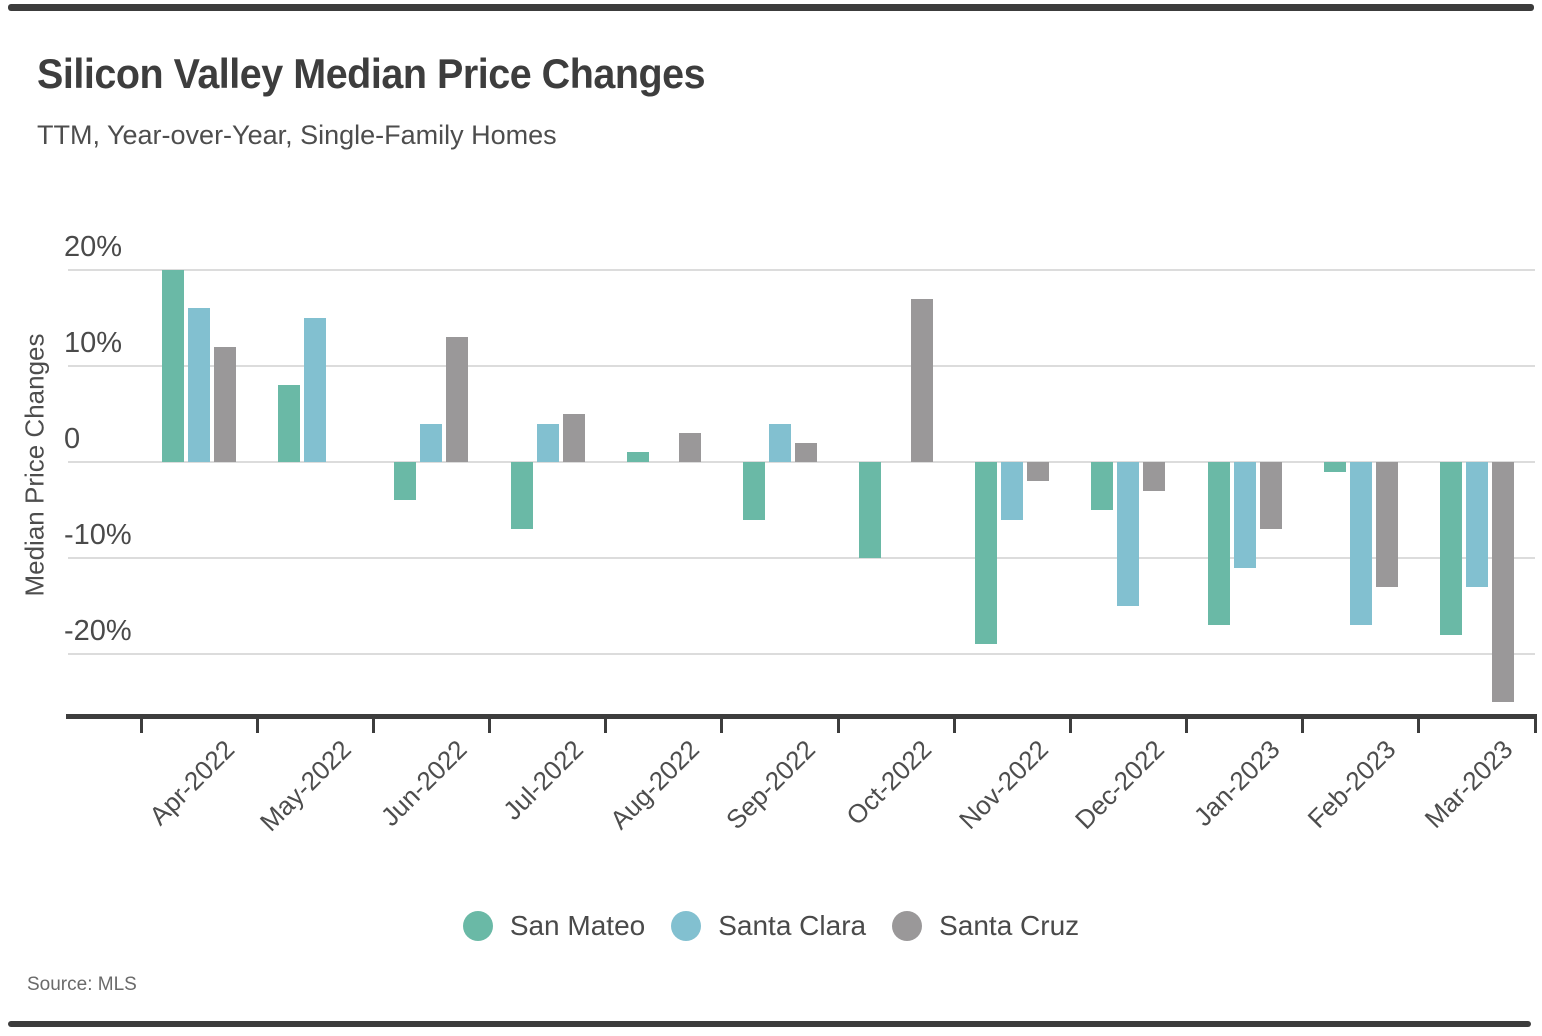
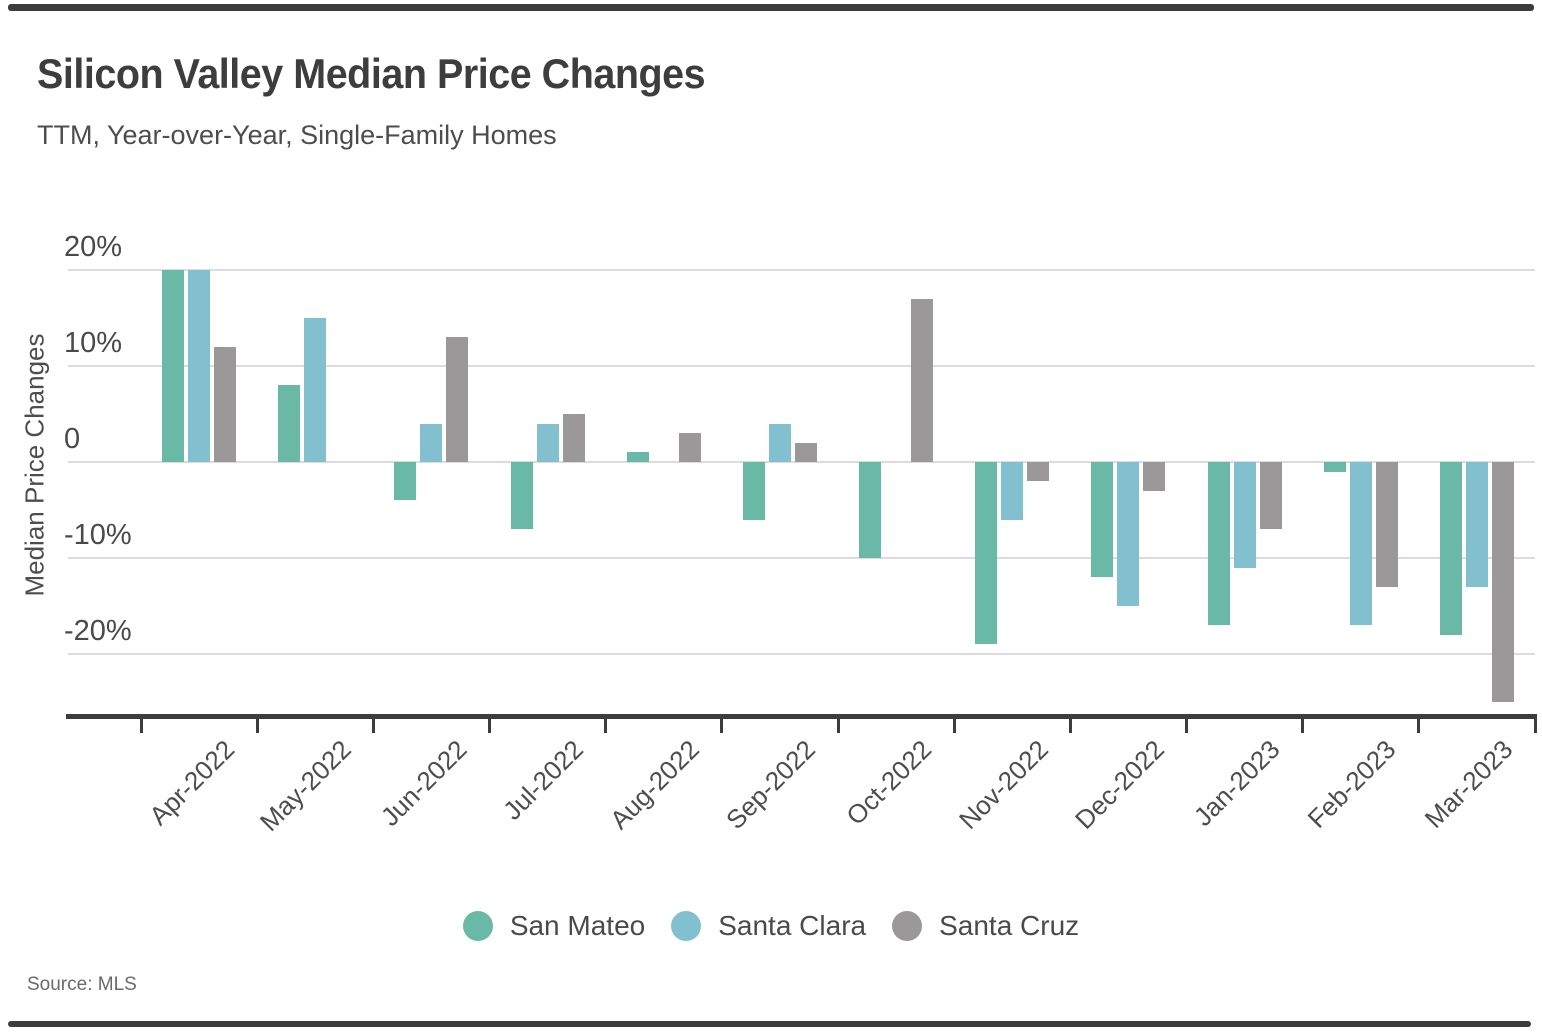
Santa Clara/Apr-2022: 16% -> 20%
San Mateo/Dec-2022: -5% -> -12%
